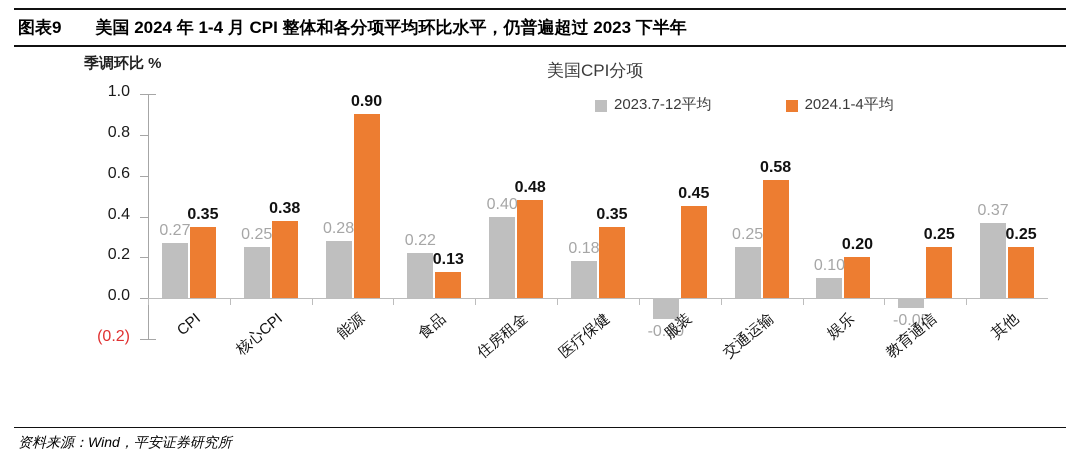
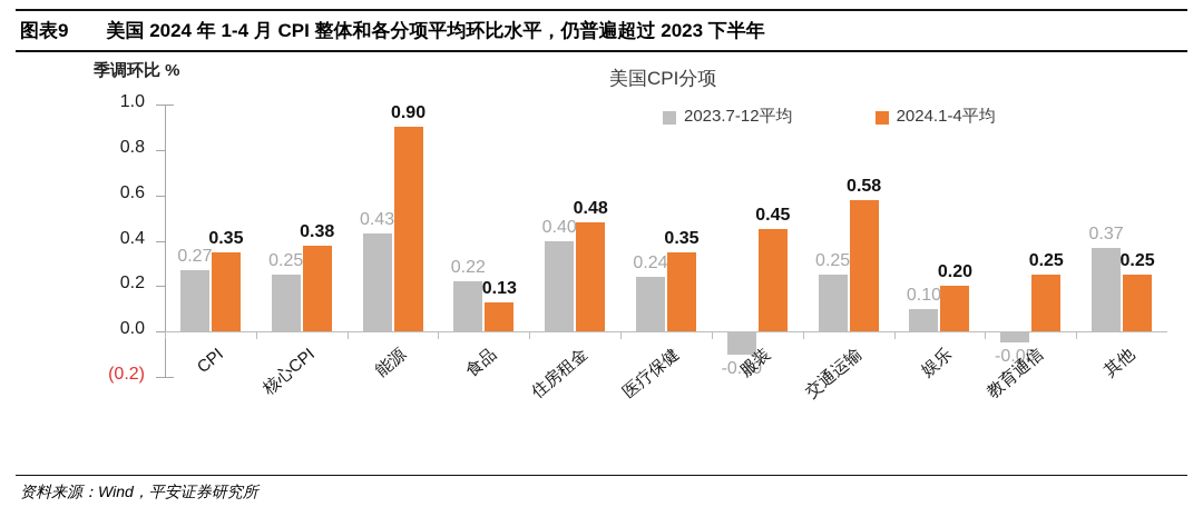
2023.7-12平均/能源: 0.28 -> 0.43
2023.7-12平均/医疗保健: 0.18 -> 0.24
